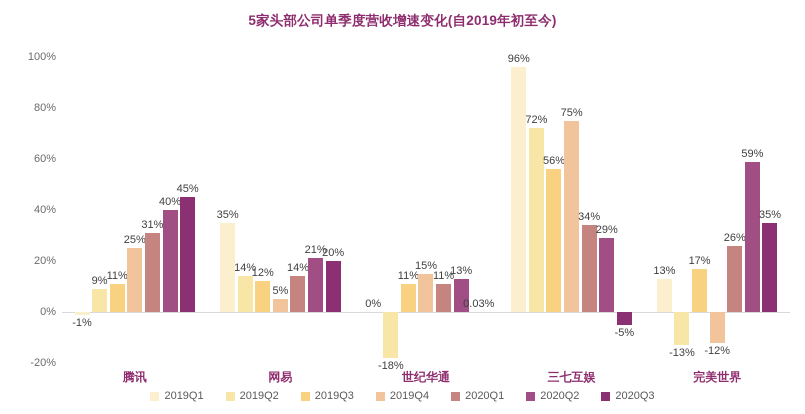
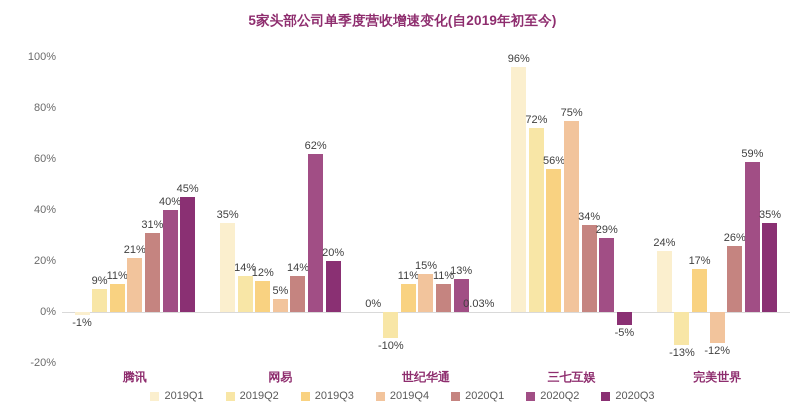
2019Q4/腾讯: 25% -> 21%
2020Q2/网易: 21% -> 62%
2019Q2/世纪华通: -18% -> -10%
2019Q1/完美世界: 13% -> 24%
